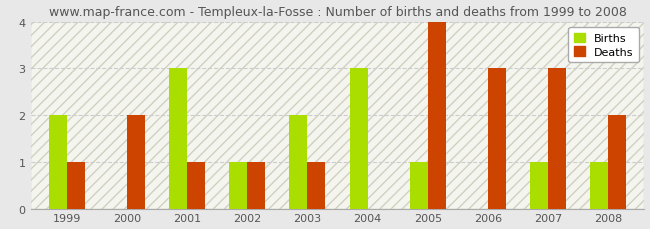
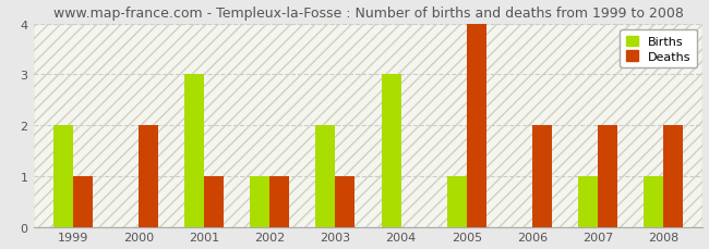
Deaths/2006: 3 -> 2
Deaths/2007: 3 -> 2
